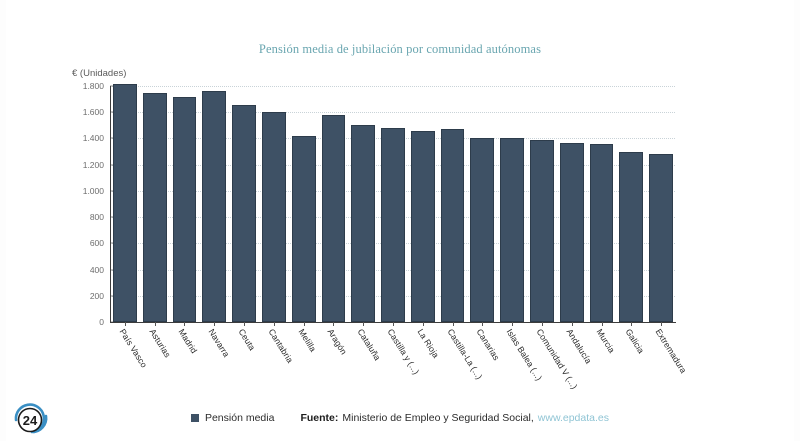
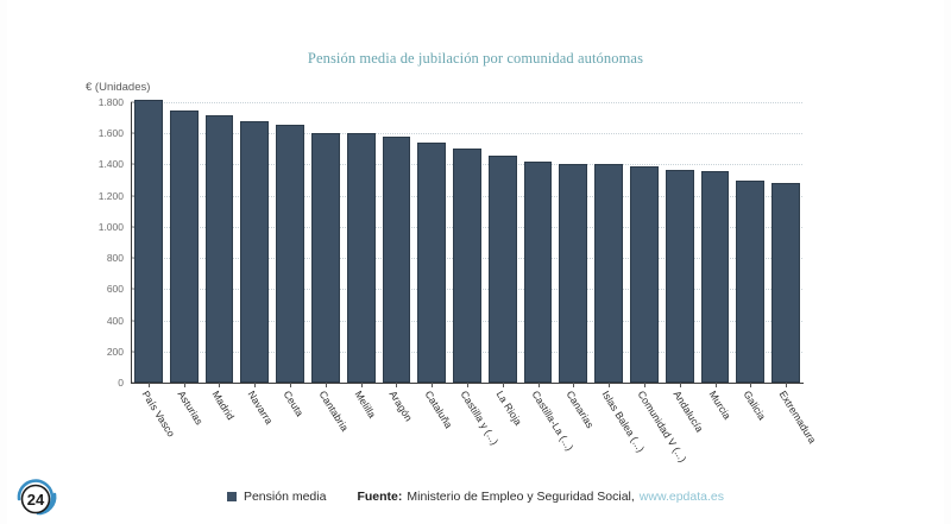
Navarra: 1760 -> 1680
Melilla: 1420 -> 1600
Cataluña: 1500 -> 1540
Castilla y (...): 1480 -> 1500
Castilla-La (...): 1470 -> 1420
